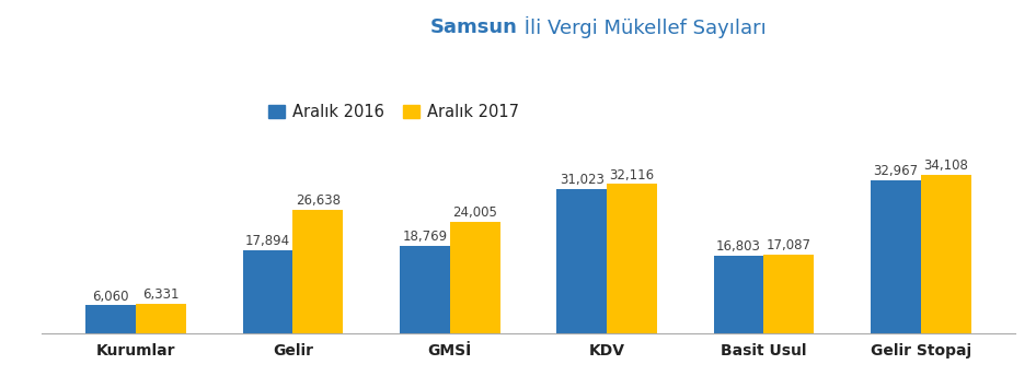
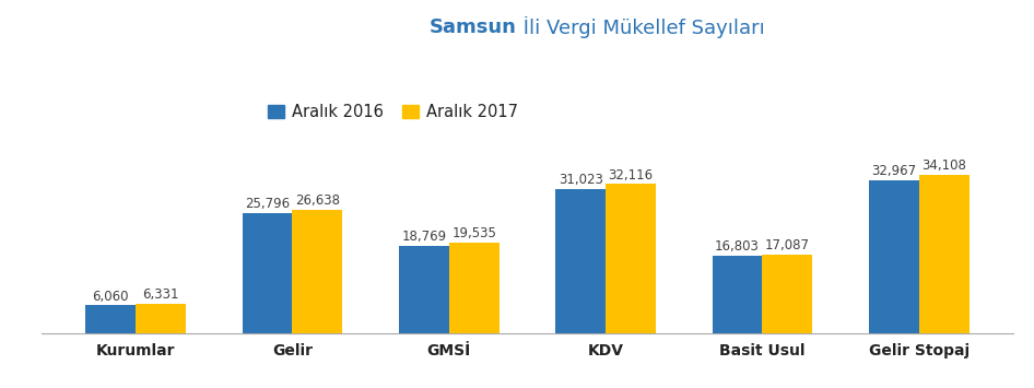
Aralık 2016/Gelir: 17,894 -> 25,796
Aralık 2017/GMSİ: 24,005 -> 19,535
